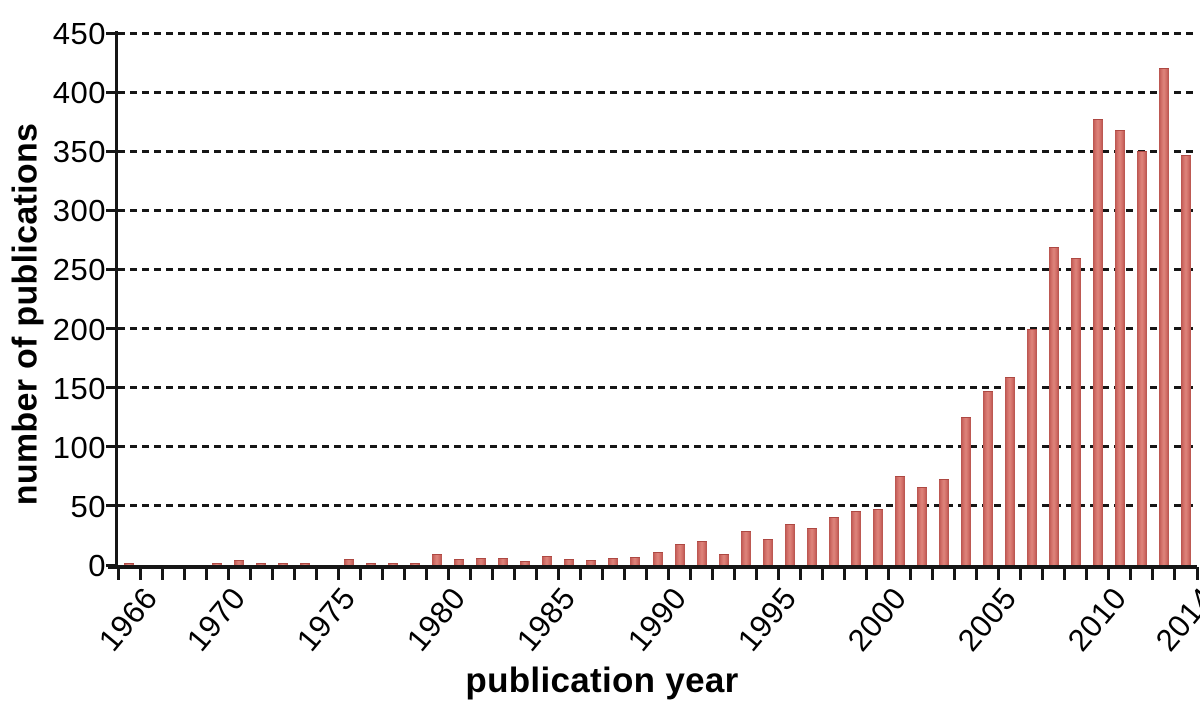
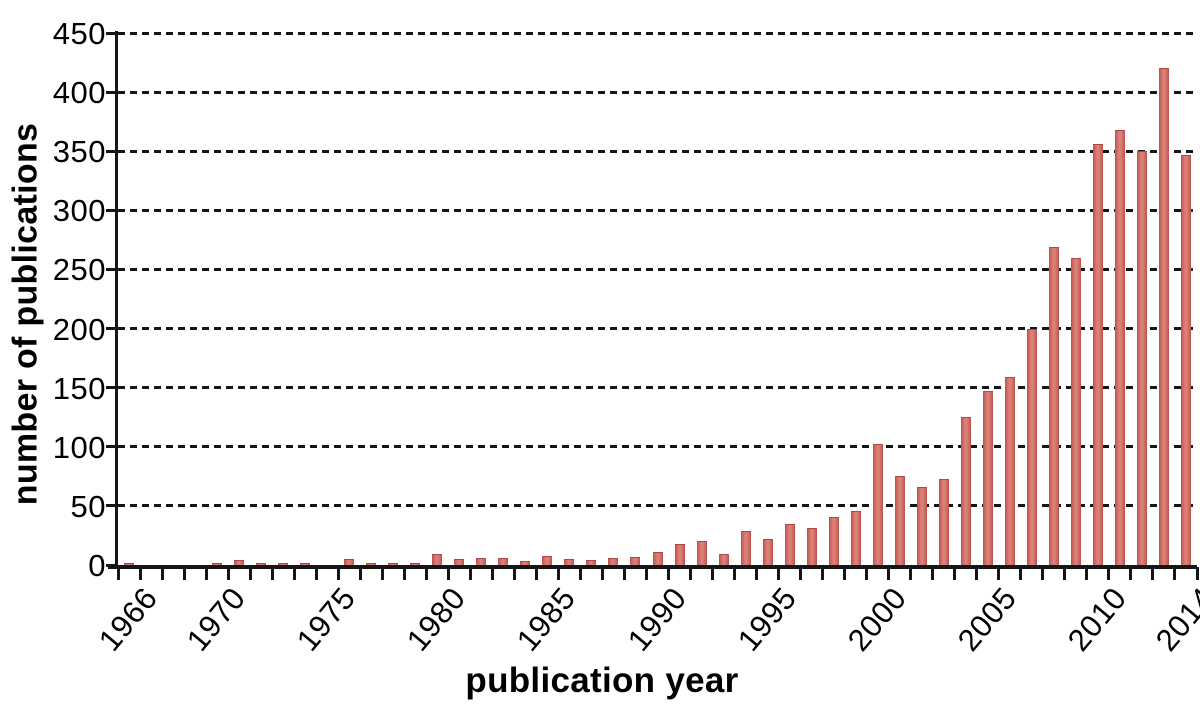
2000: 47 -> 102
2010: 377 -> 356
